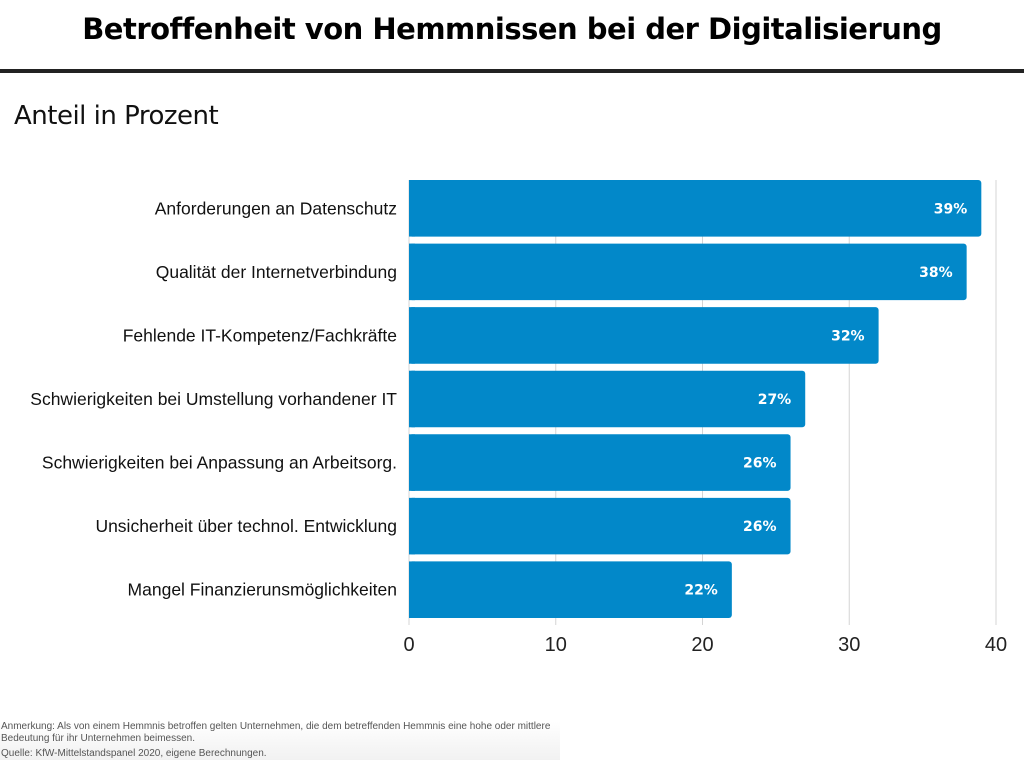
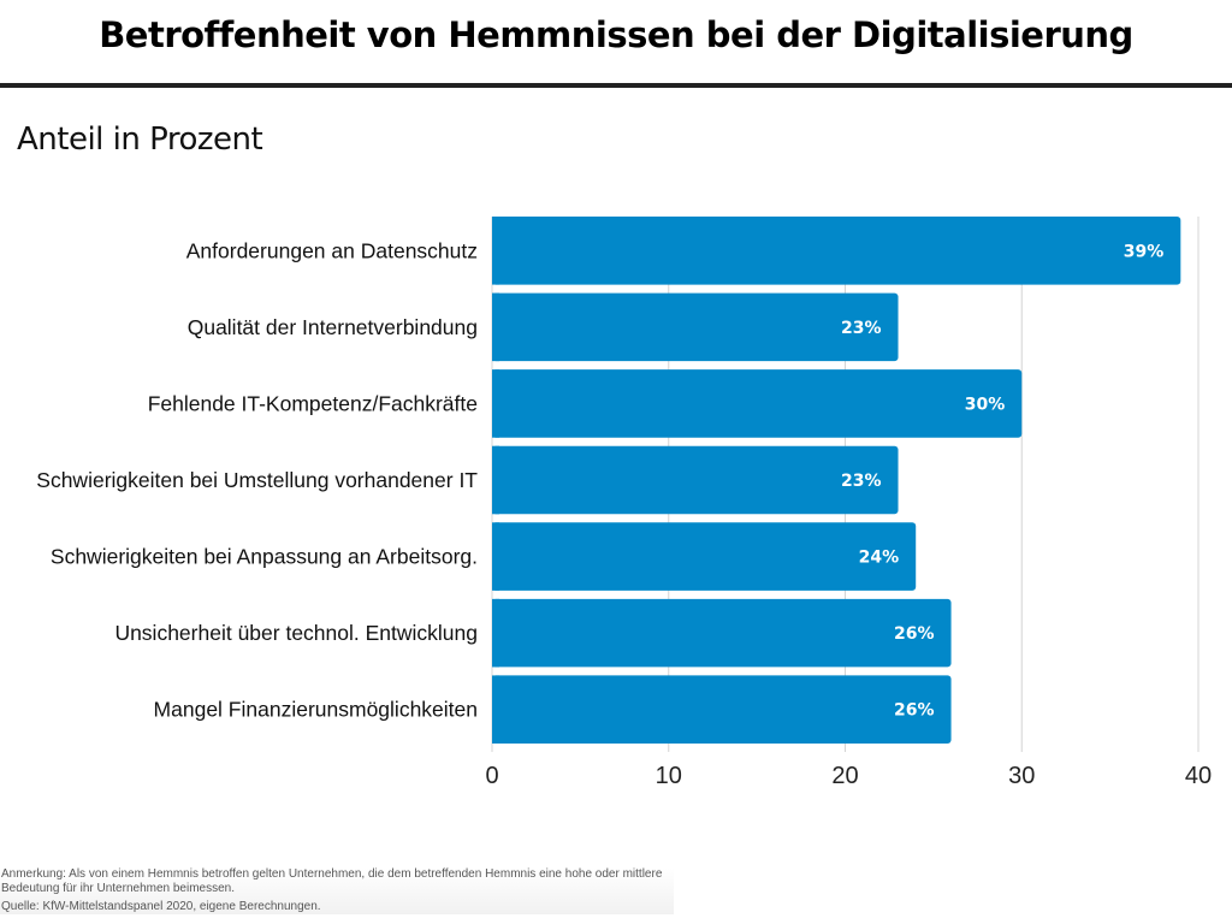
Qualität der Internetverbindung: 38% -> 23%
Fehlende IT-Kompetenz/Fachkräfte: 32% -> 30%
Schwierigkeiten bei Umstellung vorhandener IT: 27% -> 23%
Schwierigkeiten bei Anpassung an Arbeitsorg.: 26% -> 24%
Mangel Finanzierunsmöglichkeiten: 22% -> 26%
